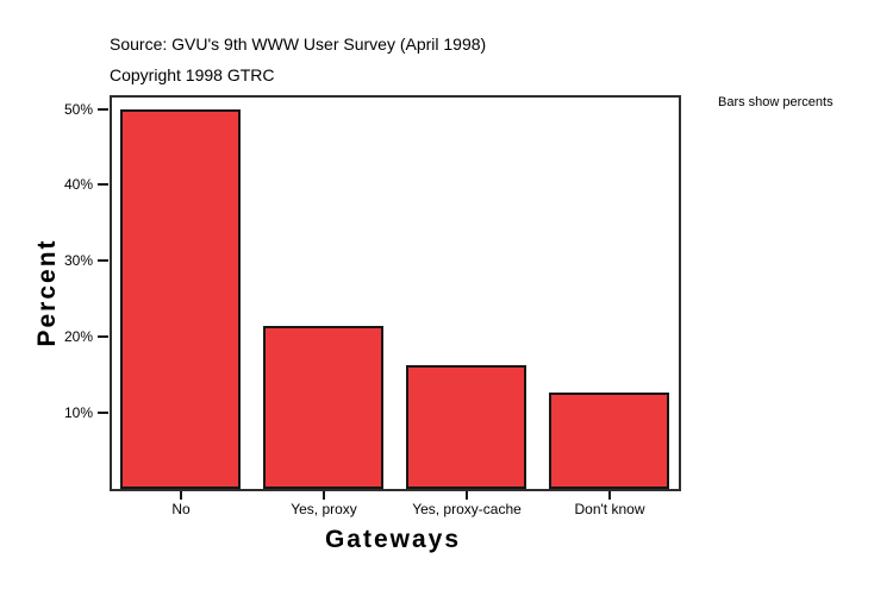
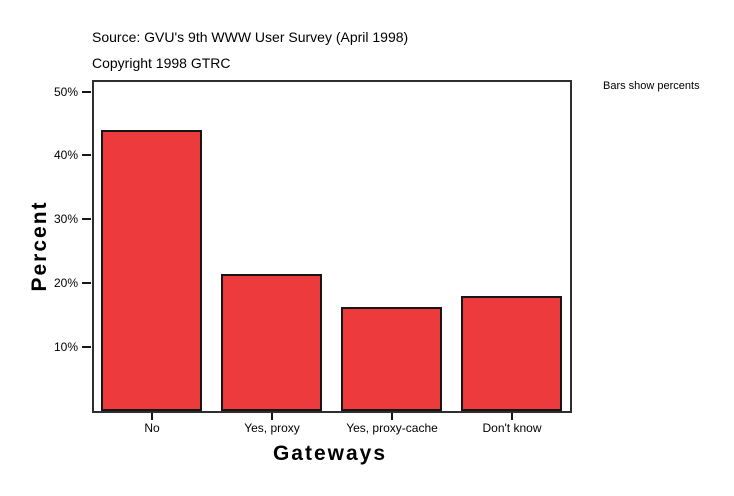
No: 50% -> 44%
Don't know: 13% -> 18%
